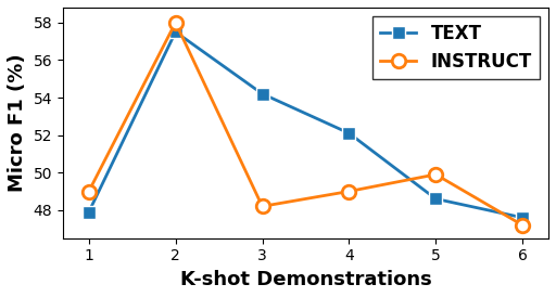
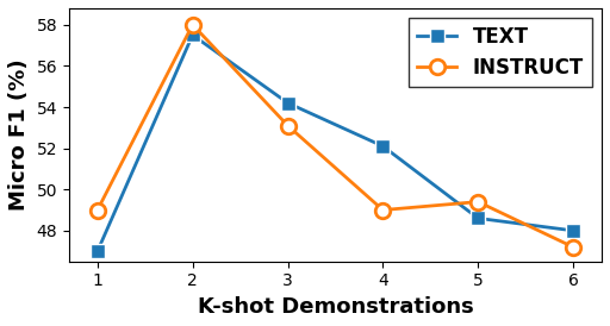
TEXT/1: 47.9 -> 47.0
INSTRUCT/3: 48.2 -> 53.1
INSTRUCT/5: 49.9 -> 49.4
TEXT/6: 47.6 -> 48.0
